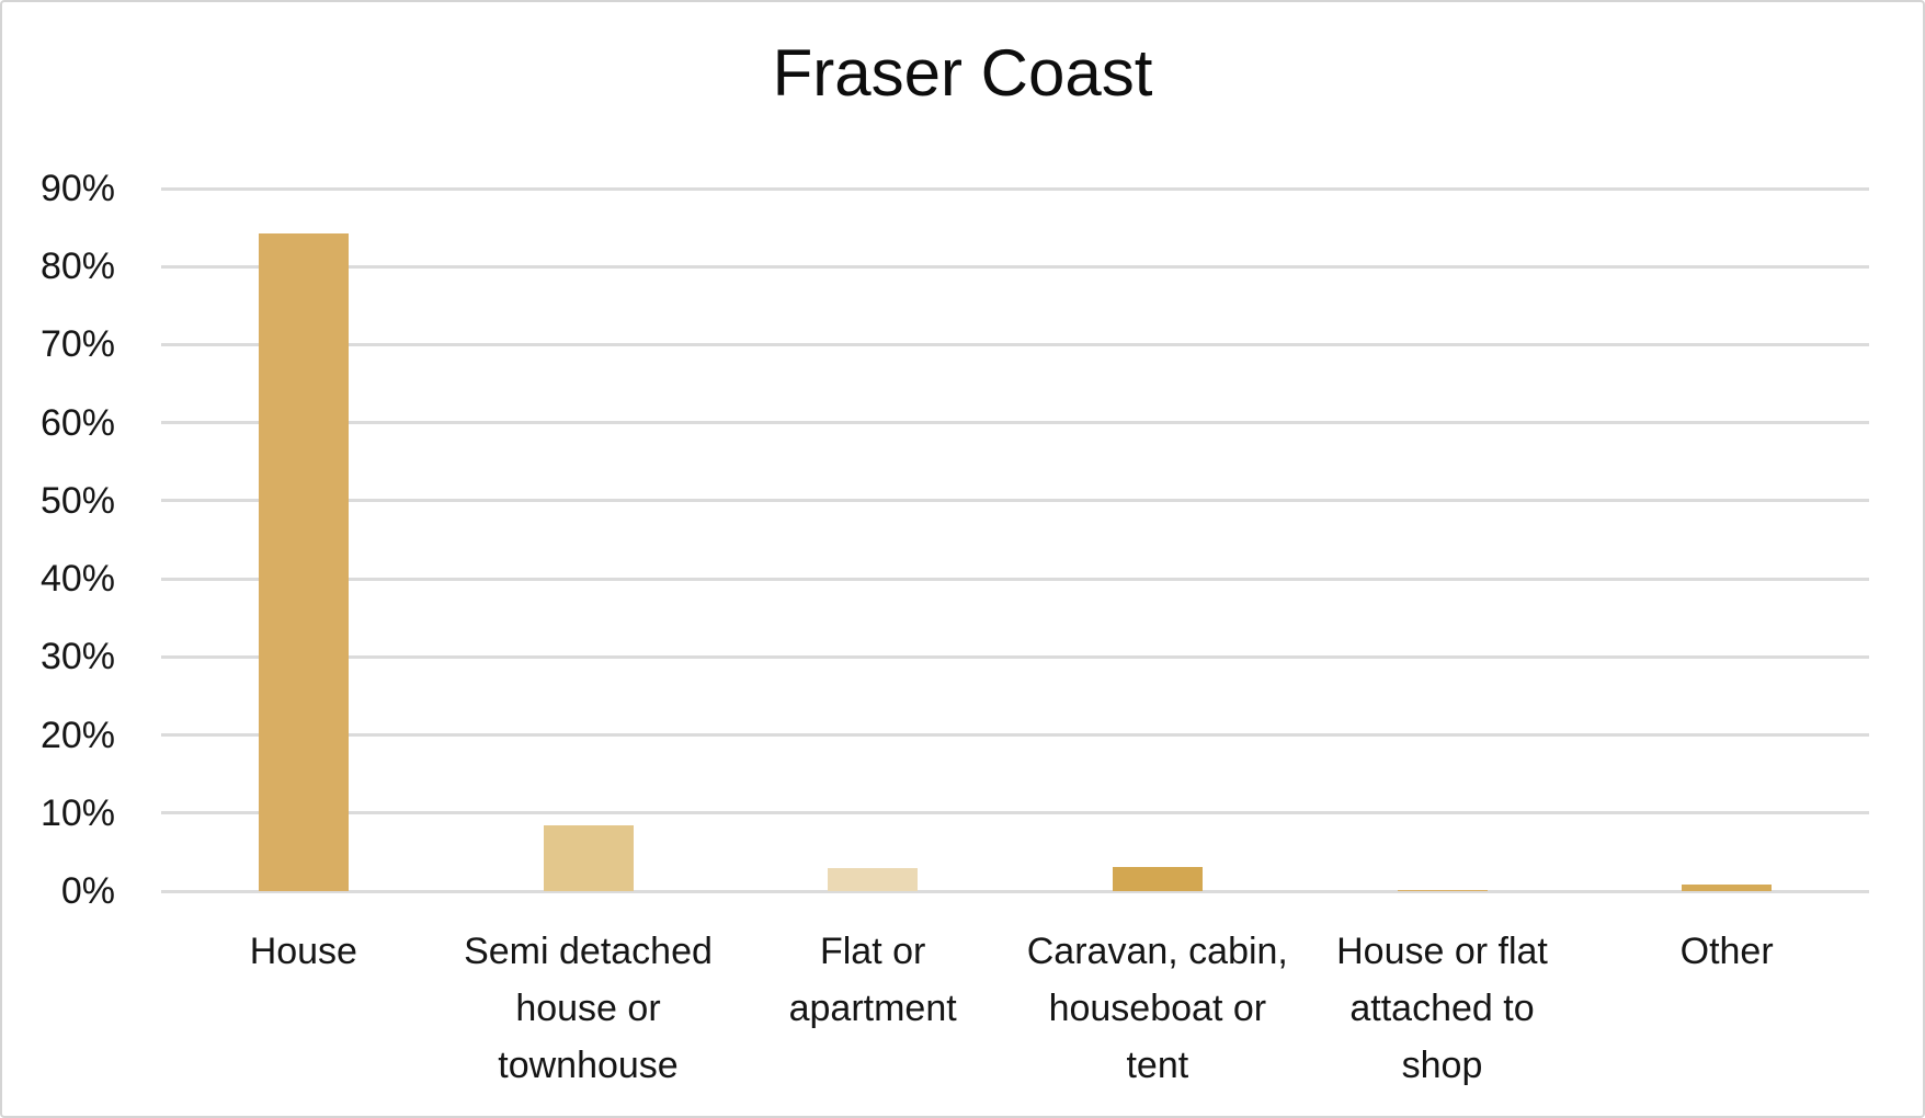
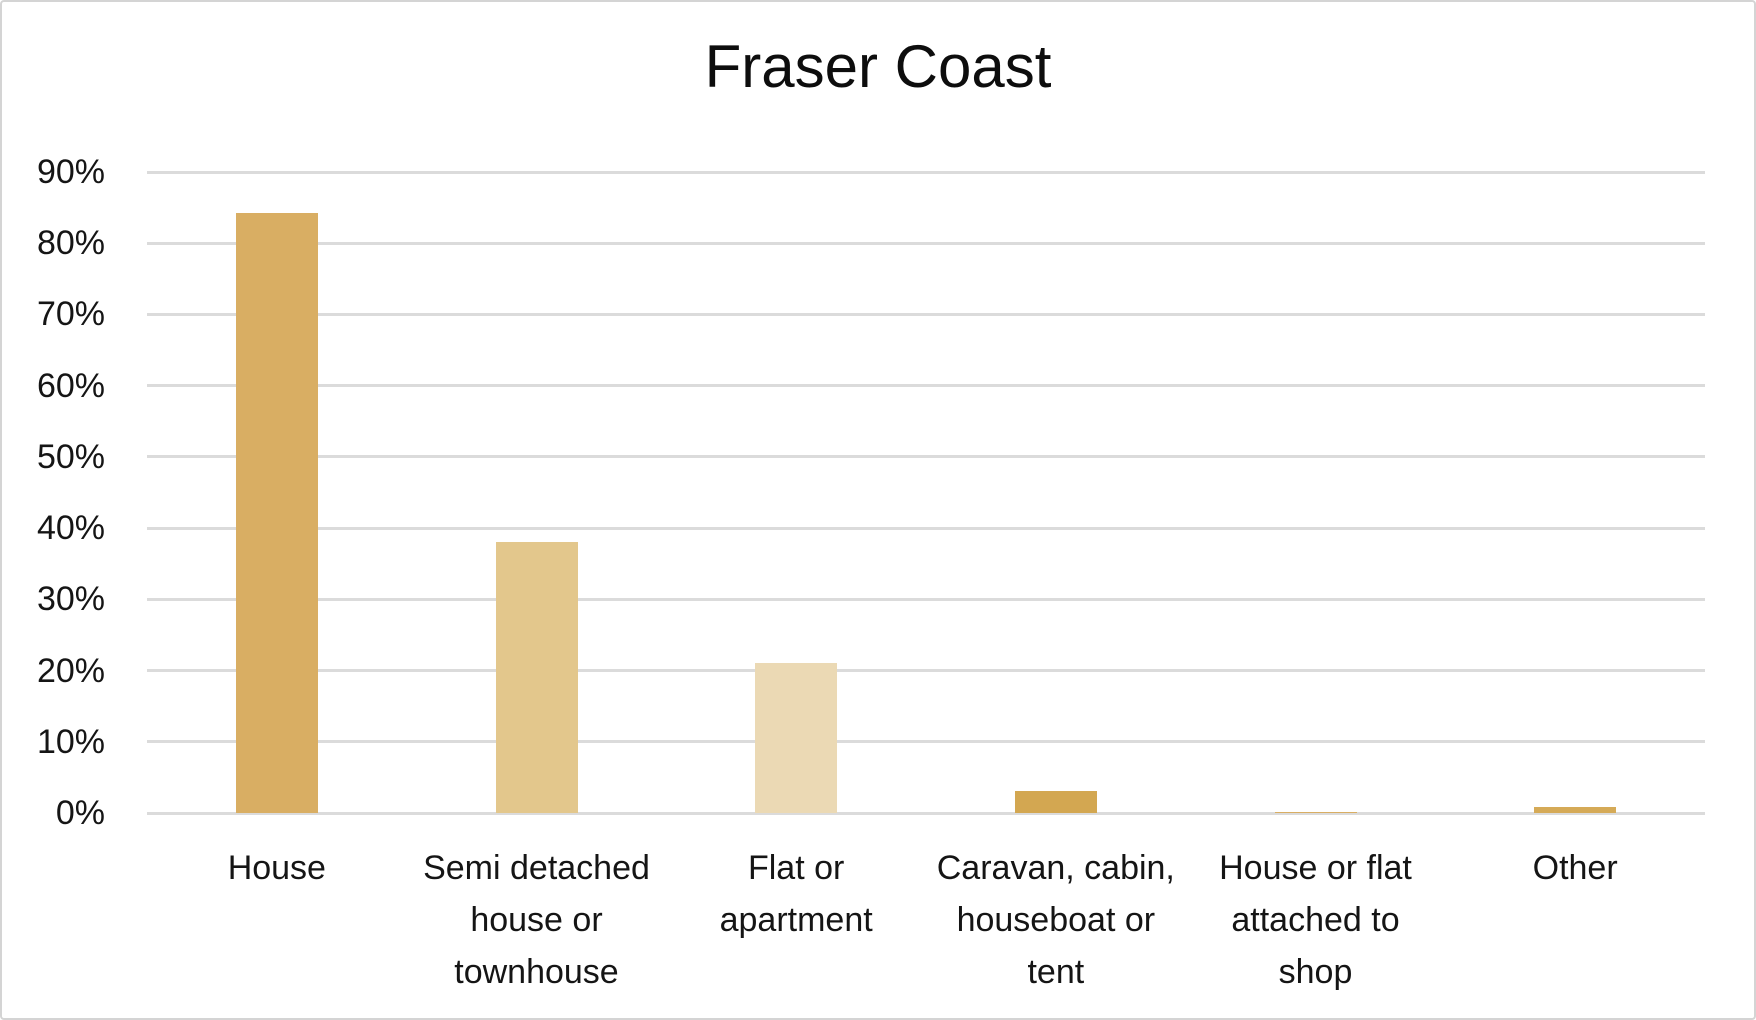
Semi detached house or townhouse: 8% -> 38%
Flat or apartment: 3% -> 21%
